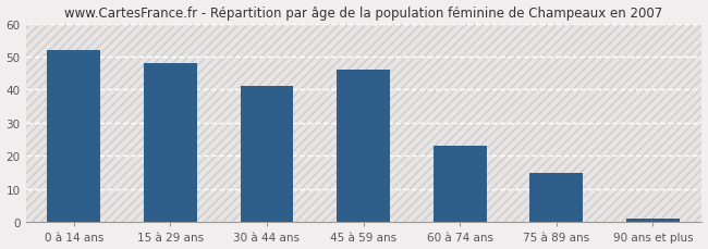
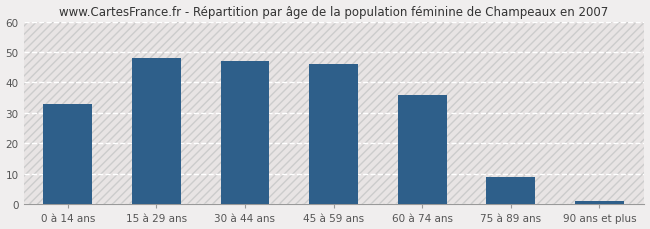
0 à 14 ans: 52 -> 33
30 à 44 ans: 41 -> 47
60 à 74 ans: 23 -> 36
75 à 89 ans: 15 -> 9
